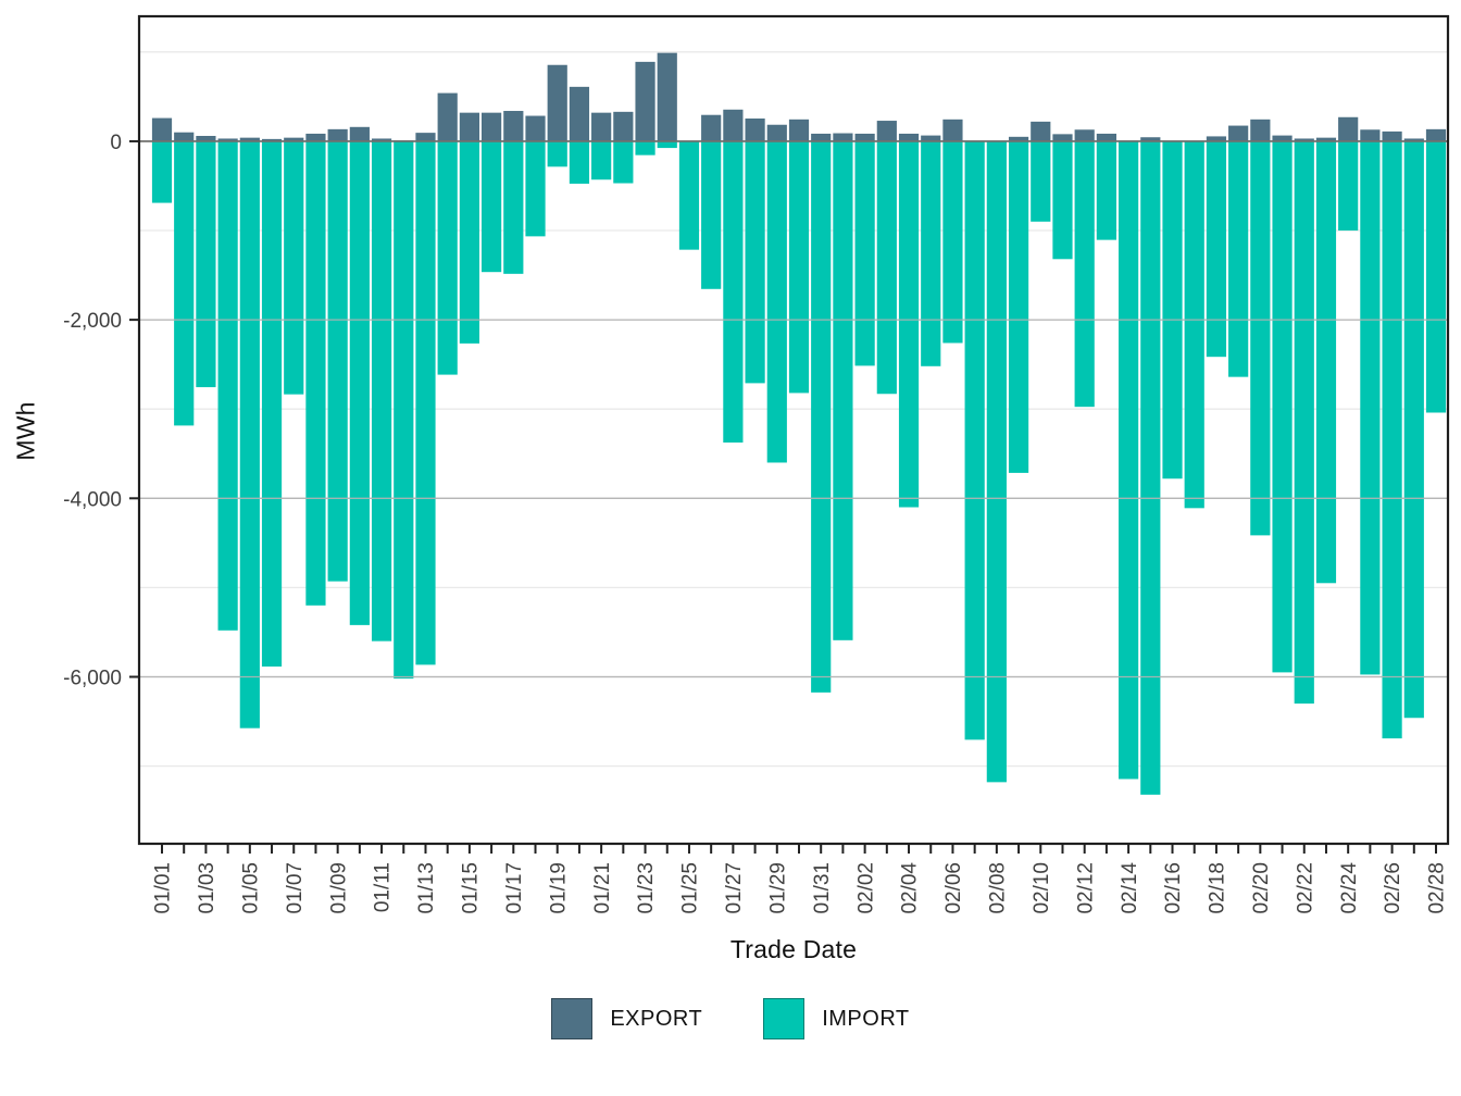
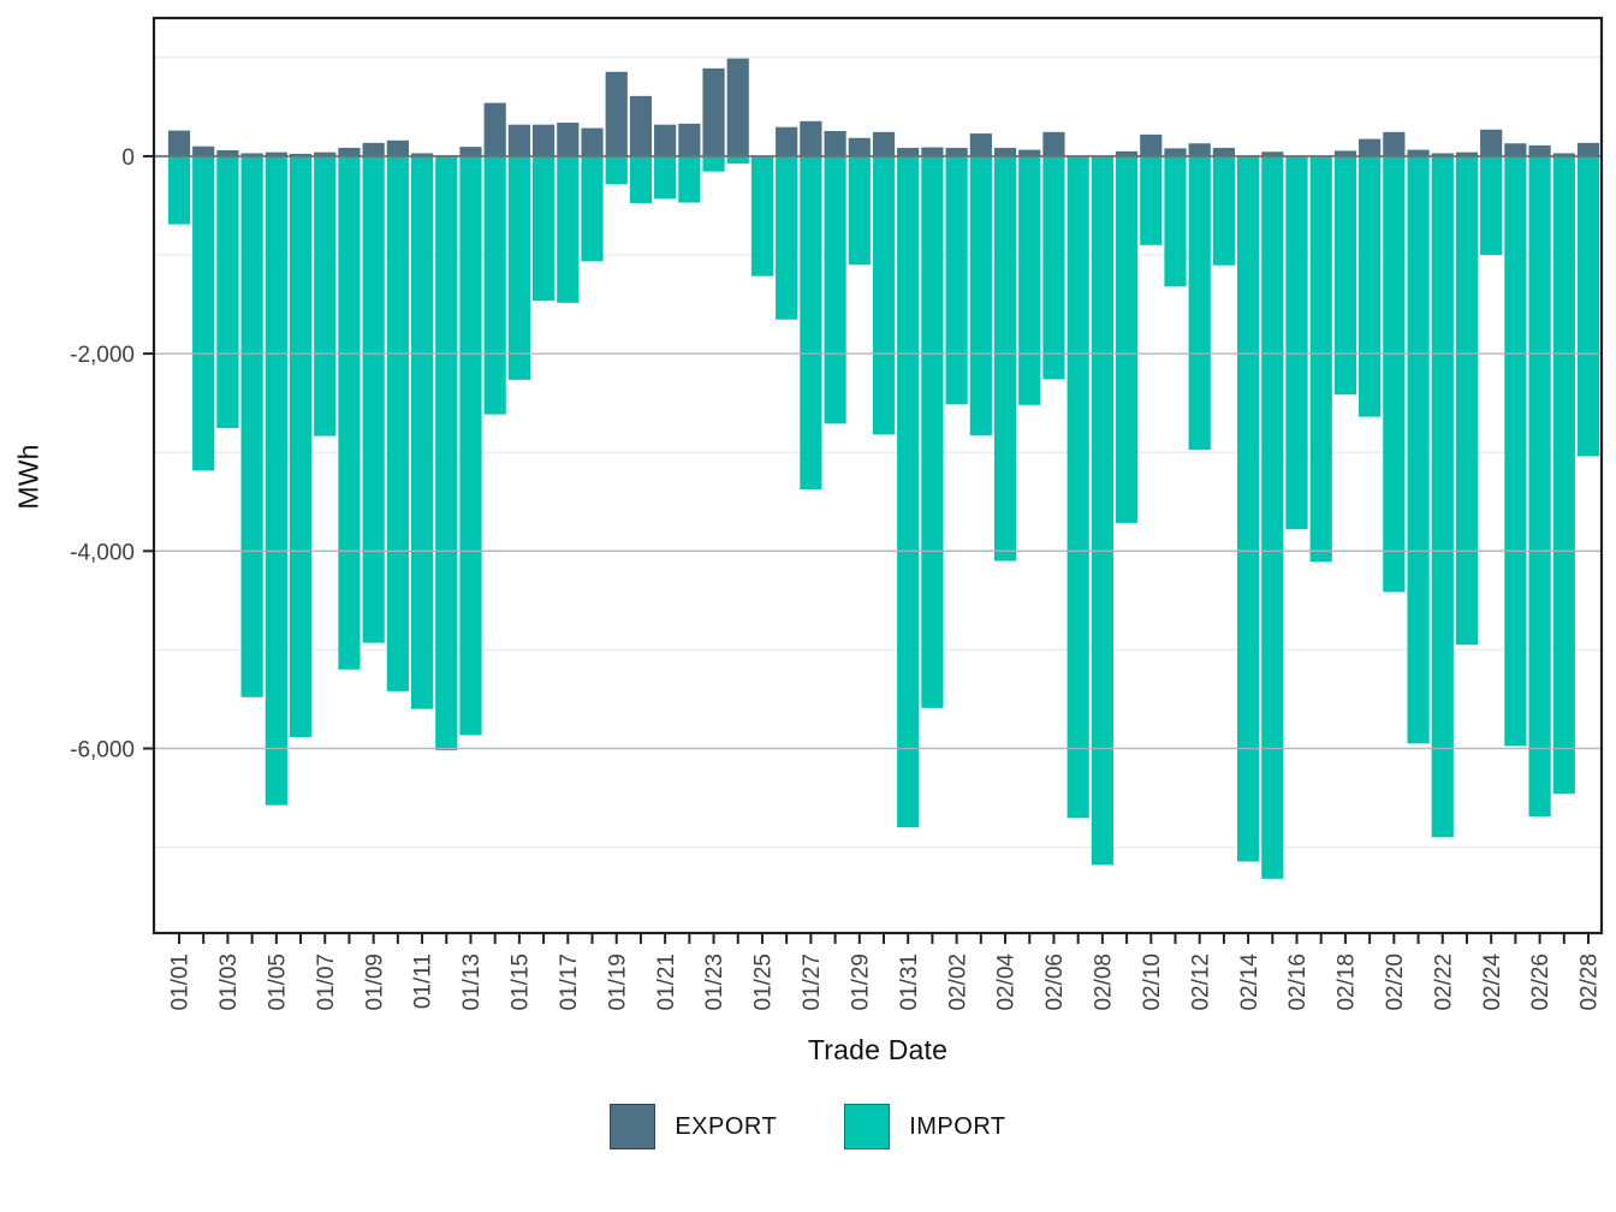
IMPORT/01/29: -3600 -> -1100
IMPORT/01/31: -6200 -> -6800
IMPORT/02/22: -6300 -> -6900
